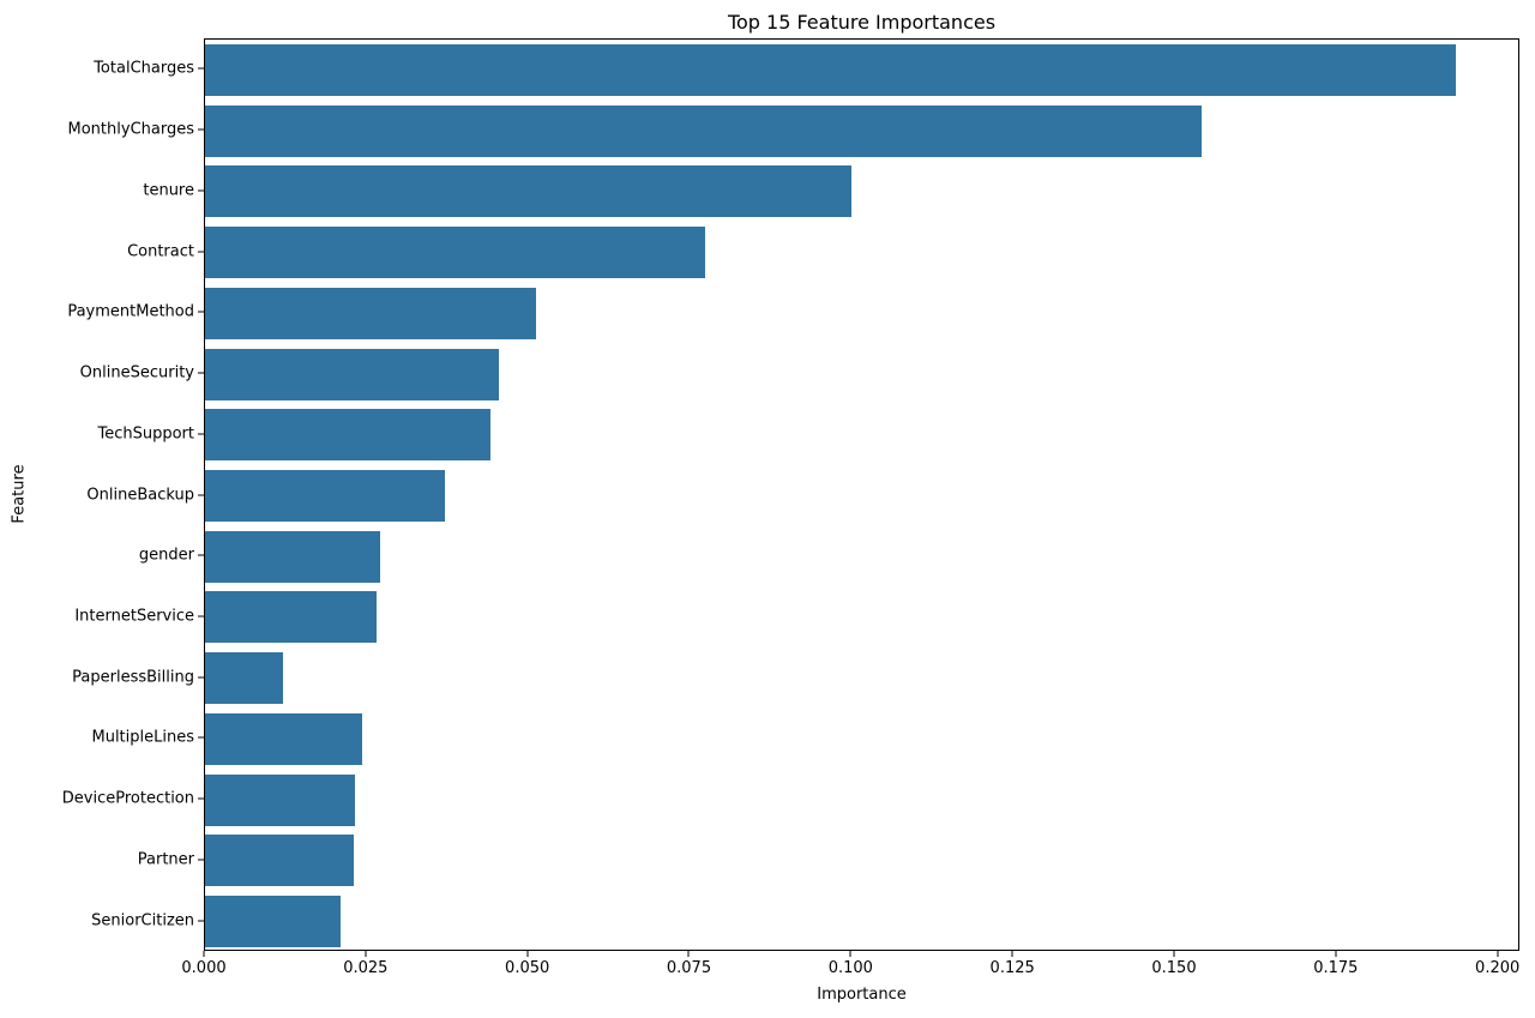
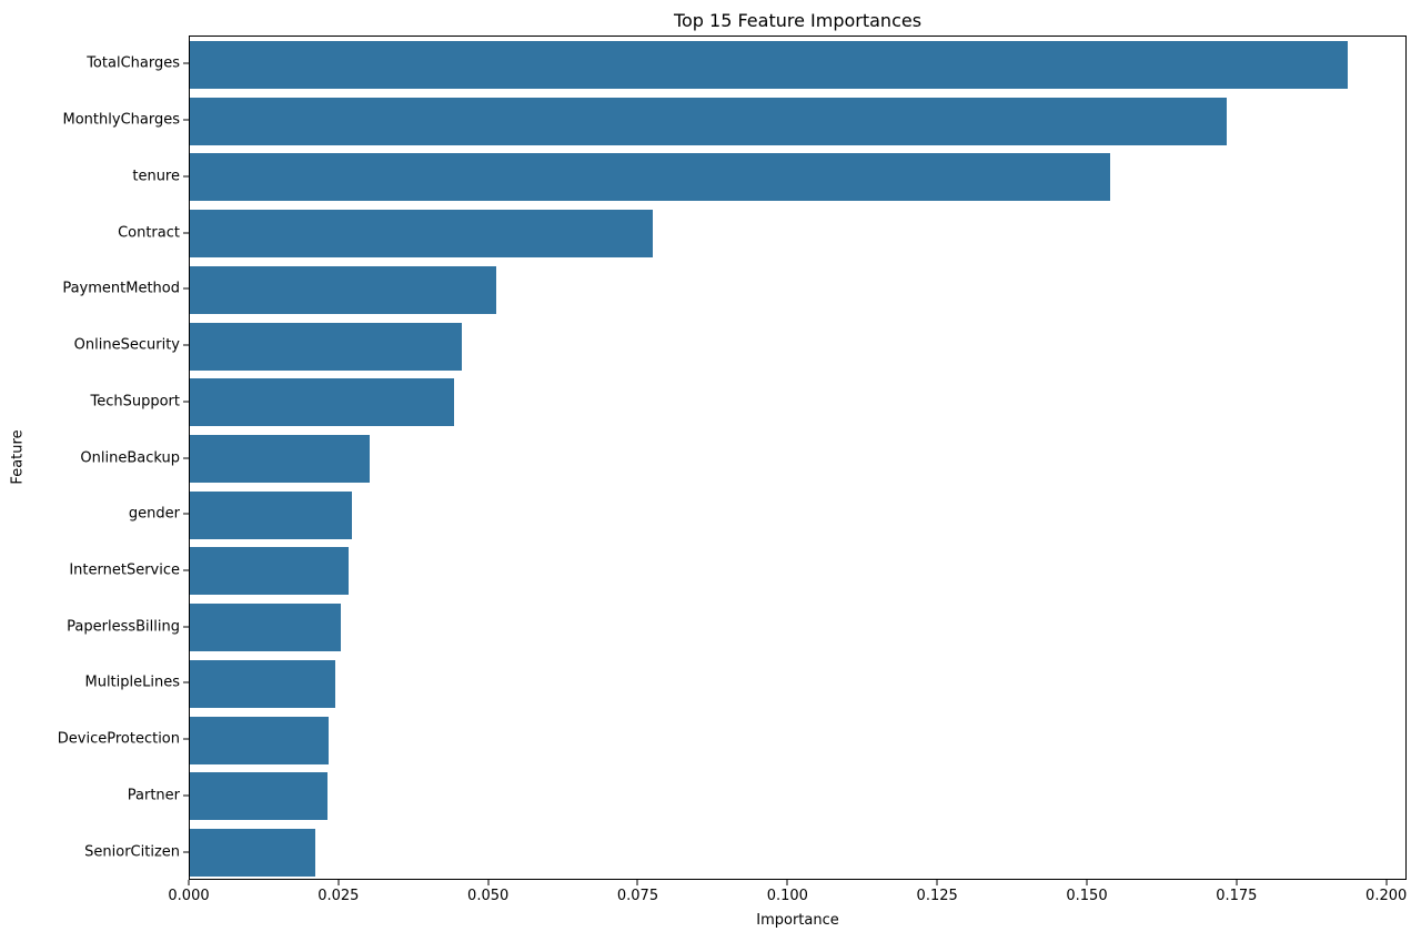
MonthlyCharges: 0.154 -> 0.173
tenure: 0.100 -> 0.154
OnlineBackup: 0.037 -> 0.030
PaperlessBilling: 0.012 -> 0.025
